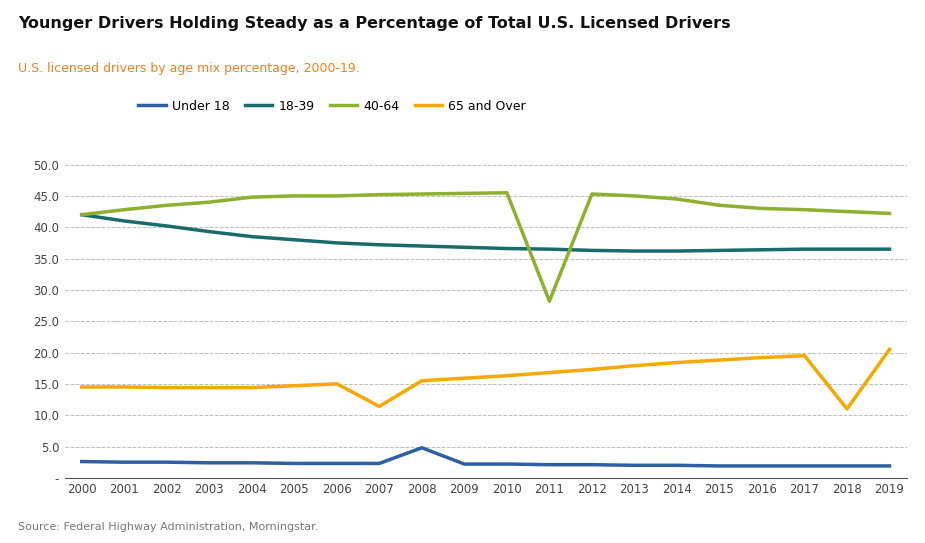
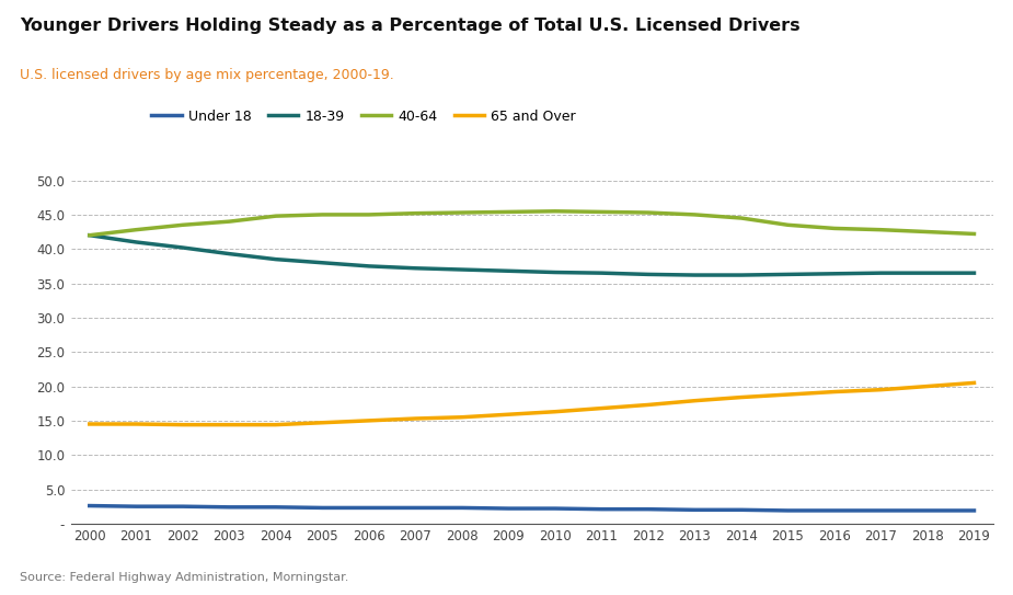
65 and Over/2007: 11.4 -> 15.3
Under 18/2008: 4.8 -> 2.3
40-64/2011: 28.2 -> 45.4
65 and Over/2018: 11.0 -> 20.0
